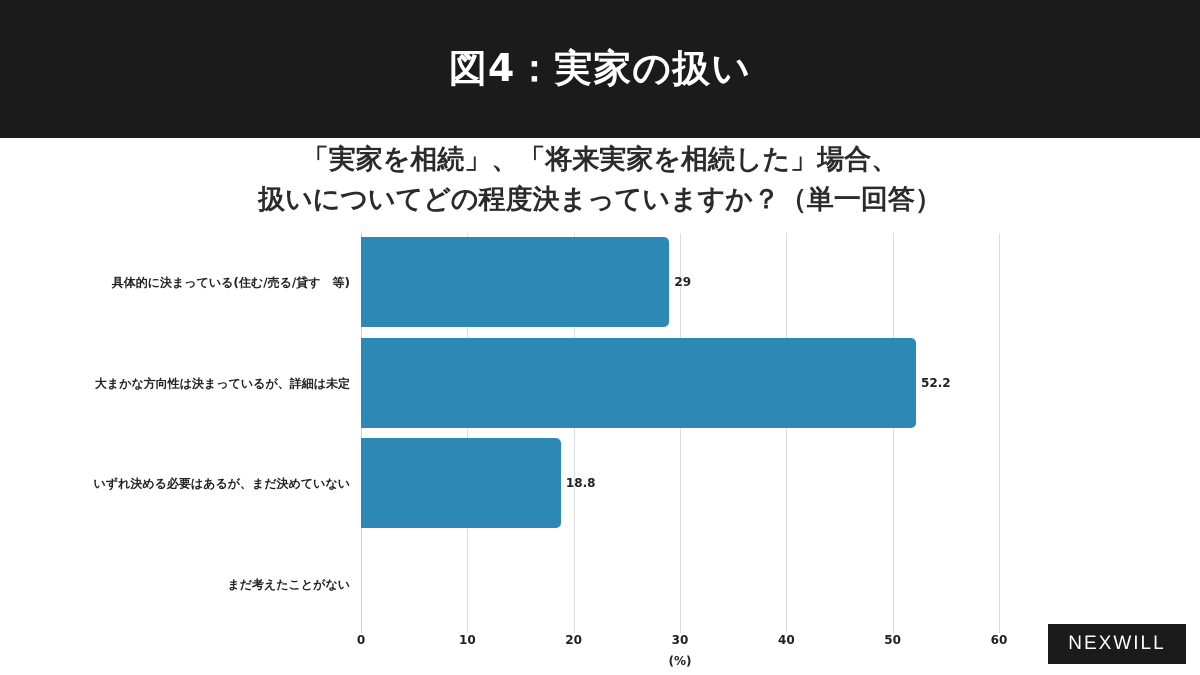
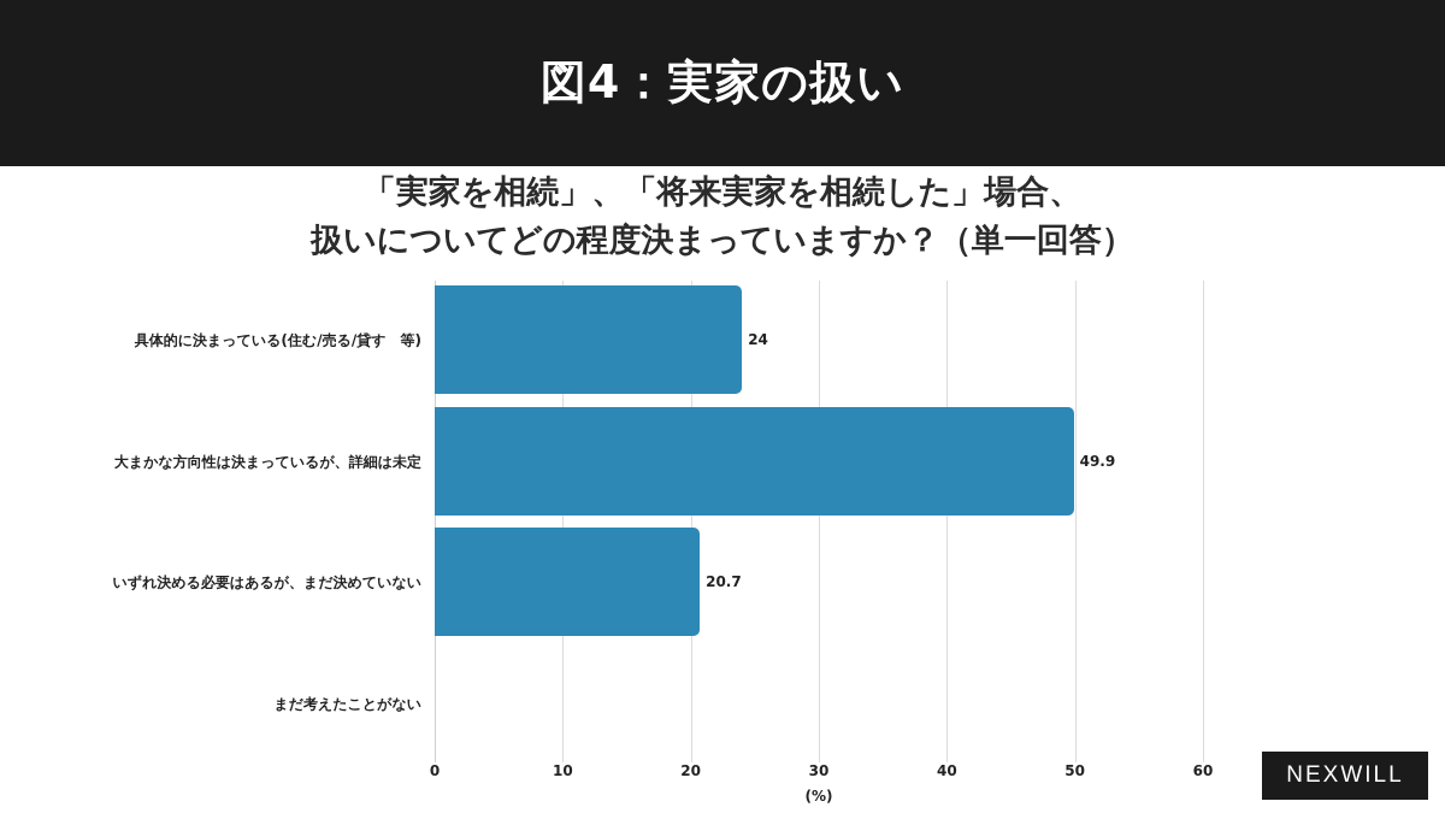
具体的に決まっている(住む/売る/貸す 等): 29 -> 24
大まかな方向性は決まっているが、詳細は未定: 52.2 -> 49.9
いずれ決める必要はあるが、まだ決めていない: 18.8 -> 20.7
